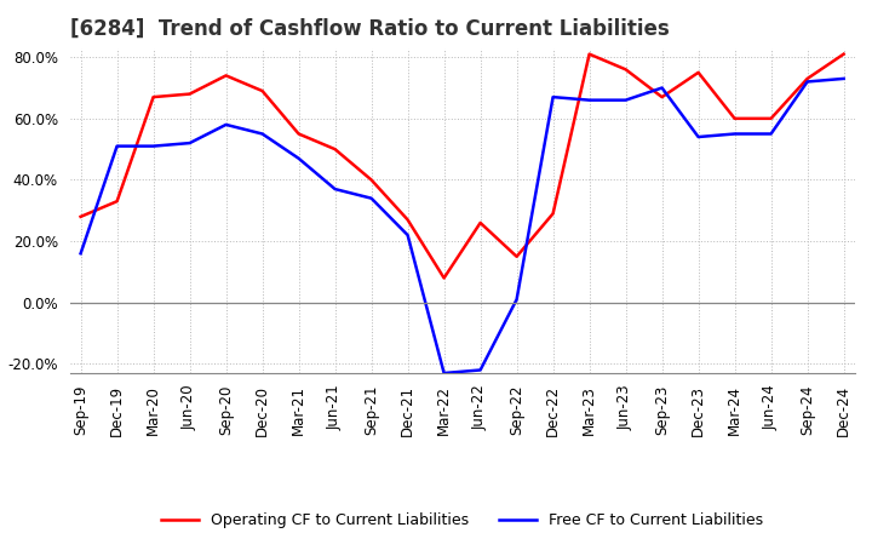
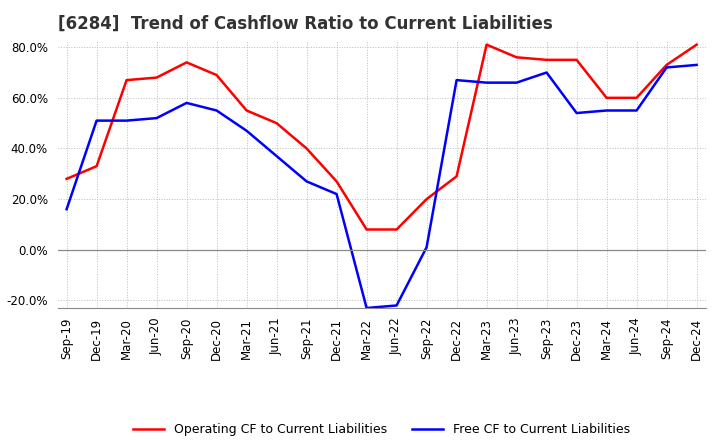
Free CF to Current Liabilities/Sep-21: 34% -> 27%
Operating CF to Current Liabilities/Jun-22: 26% -> 8%
Operating CF to Current Liabilities/Sep-22: 15% -> 20%
Operating CF to Current Liabilities/Sep-23: 67% -> 75%
